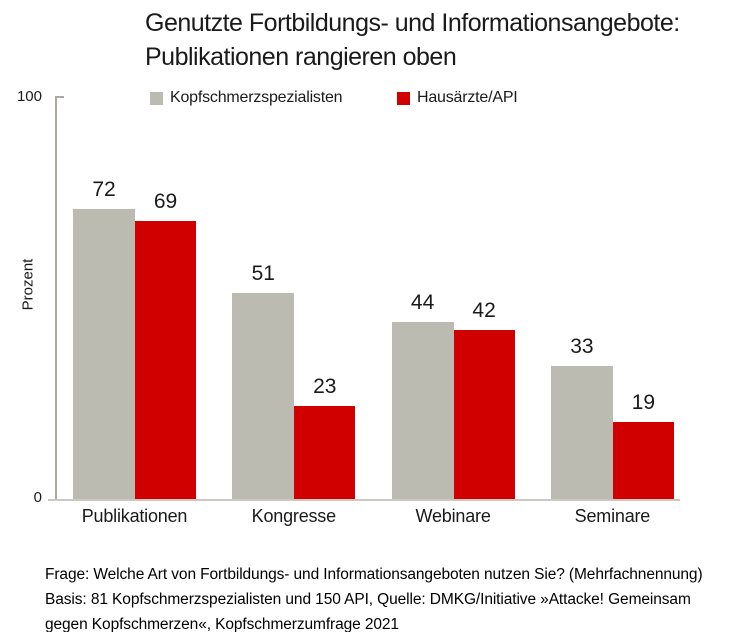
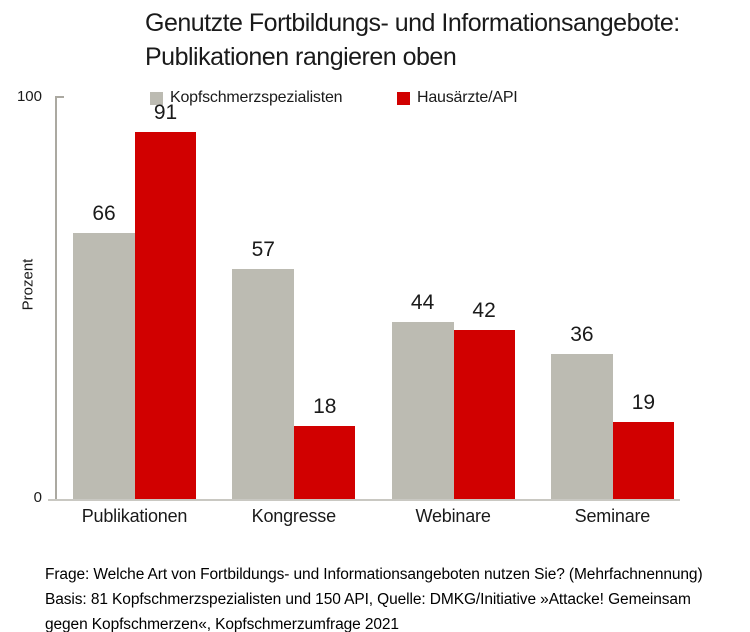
Kopfschmerzspezialisten/Publikationen: 72 -> 66
Hausärzte/API/Publikationen: 69 -> 91
Kopfschmerzspezialisten/Kongresse: 51 -> 57
Hausärzte/API/Kongresse: 23 -> 18
Kopfschmerzspezialisten/Seminare: 33 -> 36
